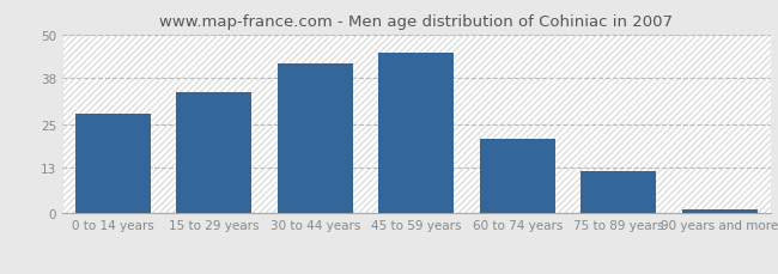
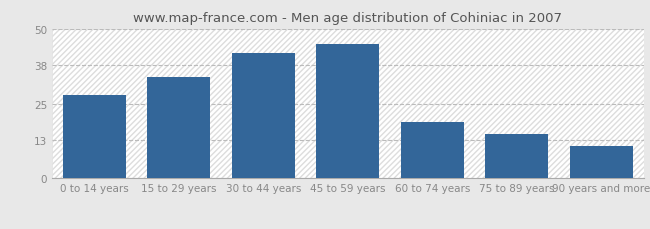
60 to 74 years: 21 -> 19
75 to 89 years: 12 -> 15
90 years and more: 1 -> 11
